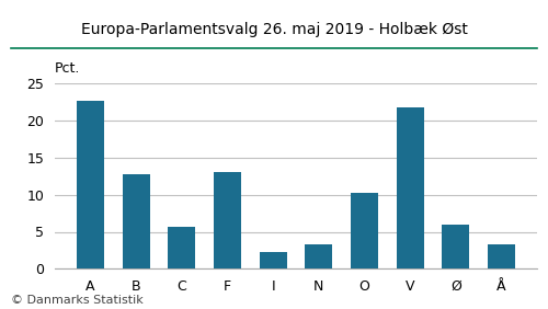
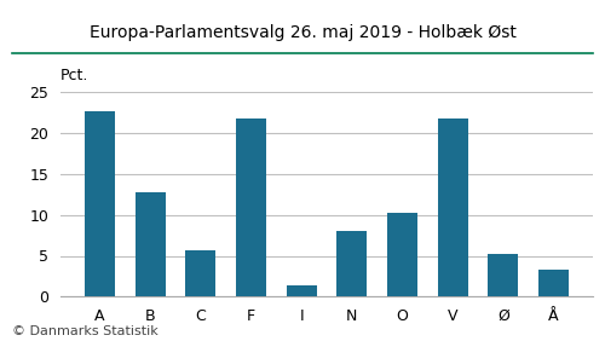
F: 13.0 -> 21.8
I: 2.2 -> 1.4
N: 3.3 -> 8.0
Ø: 6.0 -> 5.2
